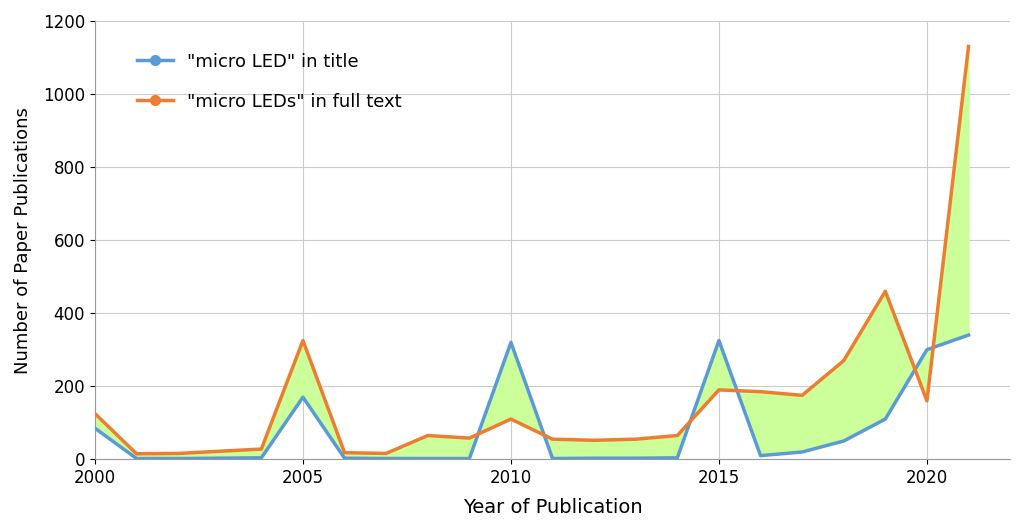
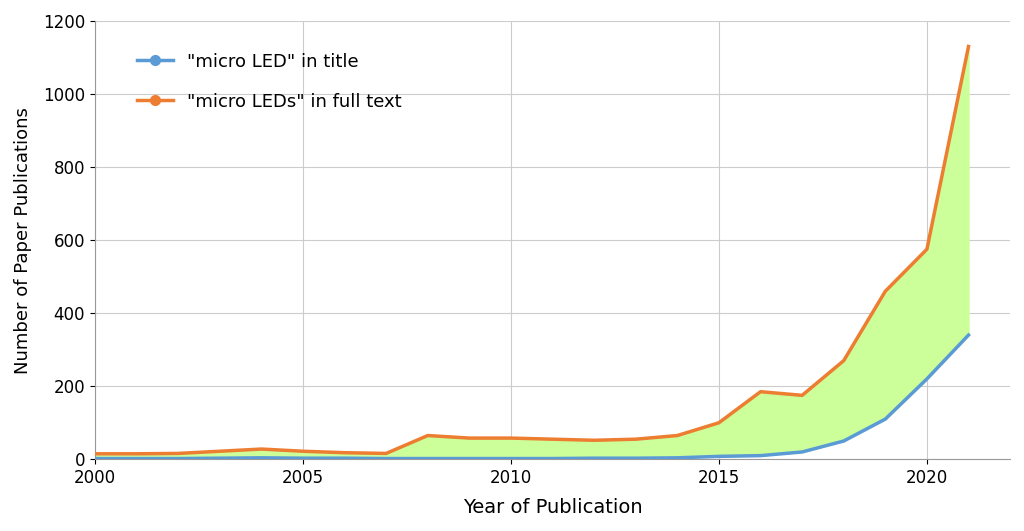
"micro LED" in title/2000: 85 -> 2
"micro LEDs" in full text/2000: 125 -> 15
"micro LED" in title/2005: 170 -> 3
"micro LEDs" in full text/2005: 325 -> 22
"micro LED" in title/2010: 320 -> 2
"micro LEDs" in full text/2010: 110 -> 58
"micro LED" in title/2015: 325 -> 8
"micro LEDs" in full text/2015: 190 -> 100
"micro LED" in title/2020: 300 -> 220
"micro LEDs" in full text/2020: 160 -> 575
